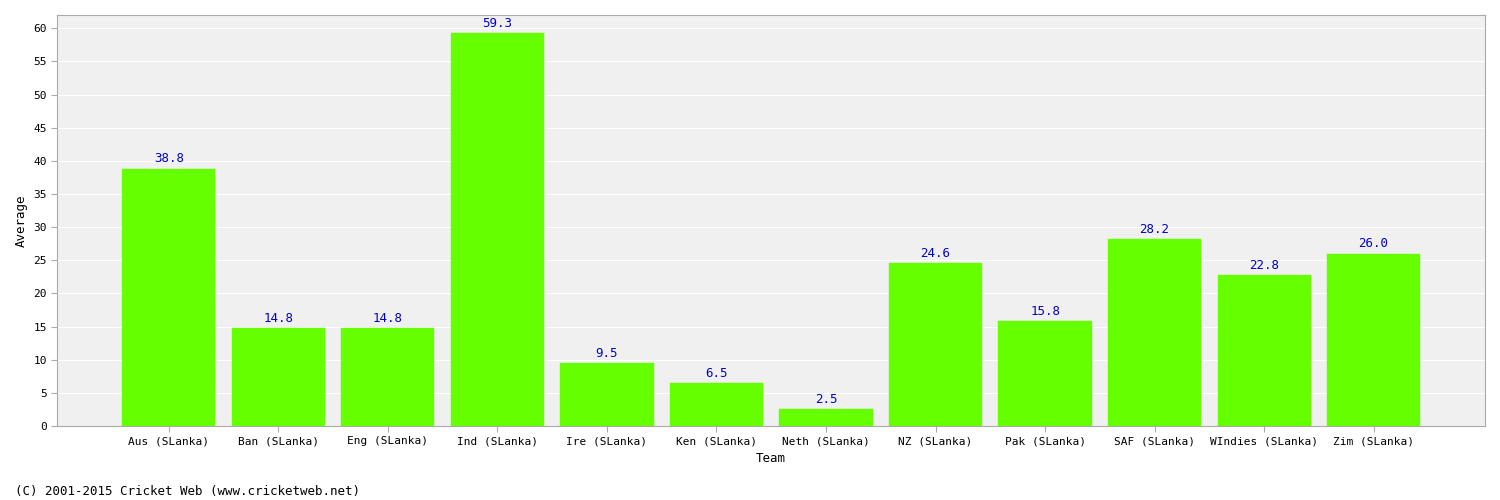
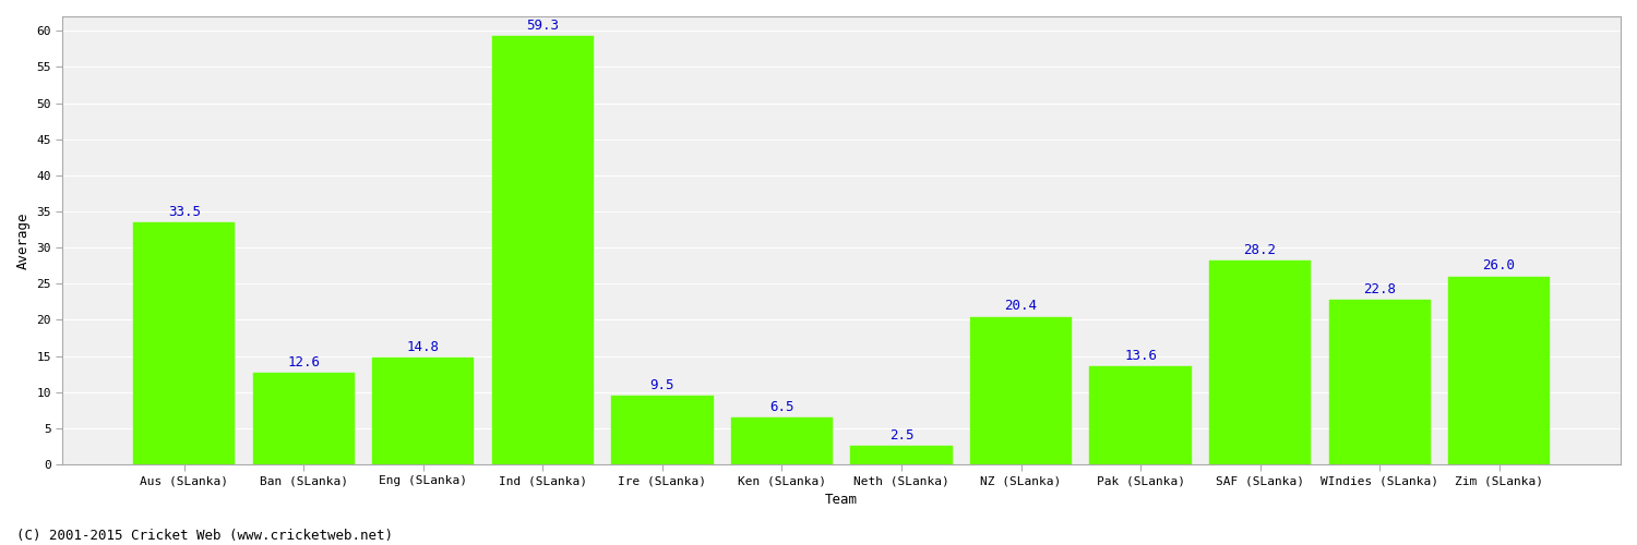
Aus (SLanka): 38.8 -> 33.5
Ban (SLanka): 14.8 -> 12.6
NZ (SLanka): 24.6 -> 20.4
Pak (SLanka): 15.8 -> 13.6
